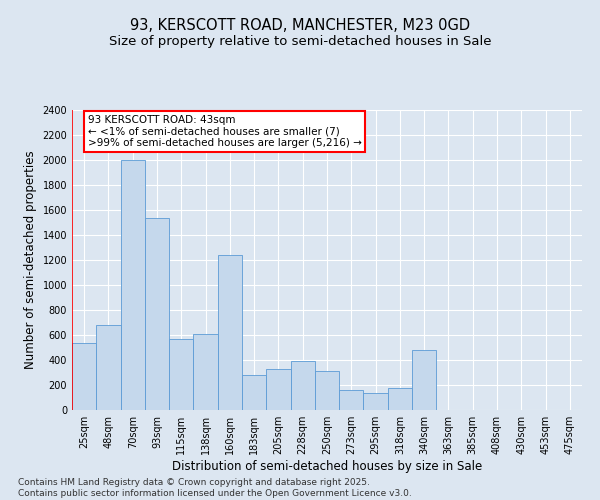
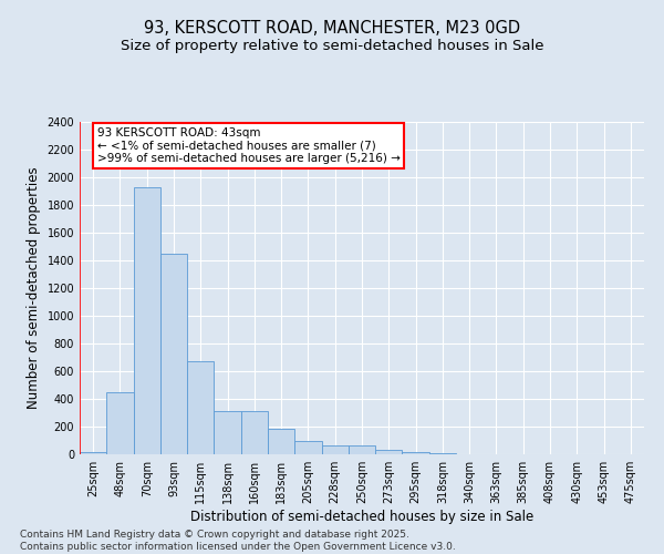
25sqm: 540 -> 20
48sqm: 680 -> 450
70sqm: 2000 -> 1920
93sqm: 1540 -> 1450
115sqm: 570 -> 670
138sqm: 610 -> 310
160sqm: 1240 -> 310
183sqm: 280 -> 180
205sqm: 330 -> 100
228sqm: 390 -> 60
250sqm: 310 -> 60
273sqm: 160 -> 40
295sqm: 140 -> 20
318sqm: 180 -> 10
340sqm: 480 -> 0
